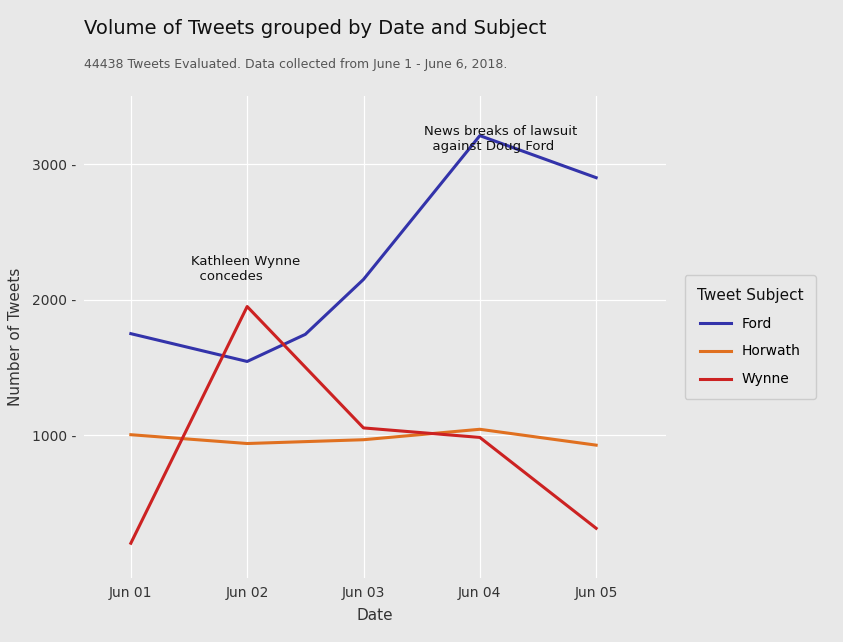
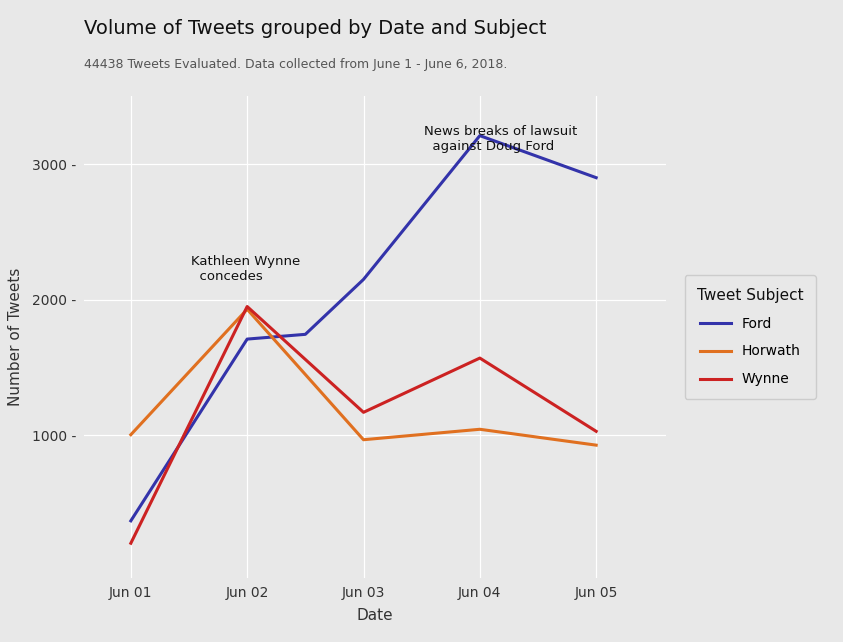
Ford/Jun 01: 1750 - -> 370 -
Ford/Jun 02: 1540 - -> 1710 -
Horwath/Jun 02: 940 - -> 1930 -
Wynne/Jun 03: 1060 - -> 1170 -
Wynne/Jun 04: 980 - -> 1570 -
Wynne/Jun 05: 320 - -> 1030 -
